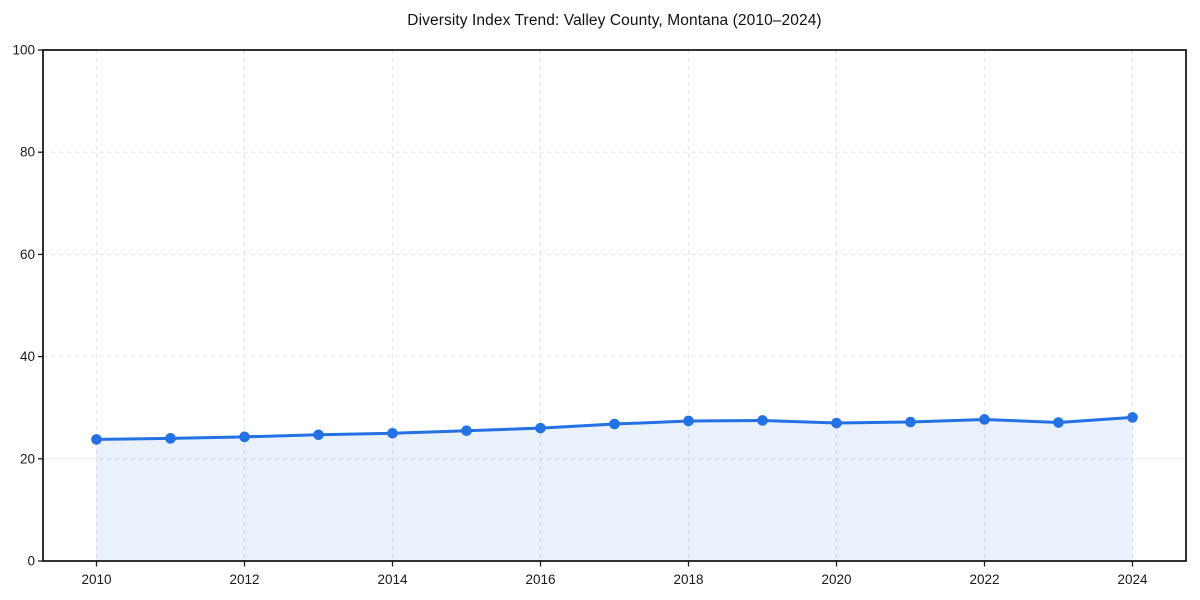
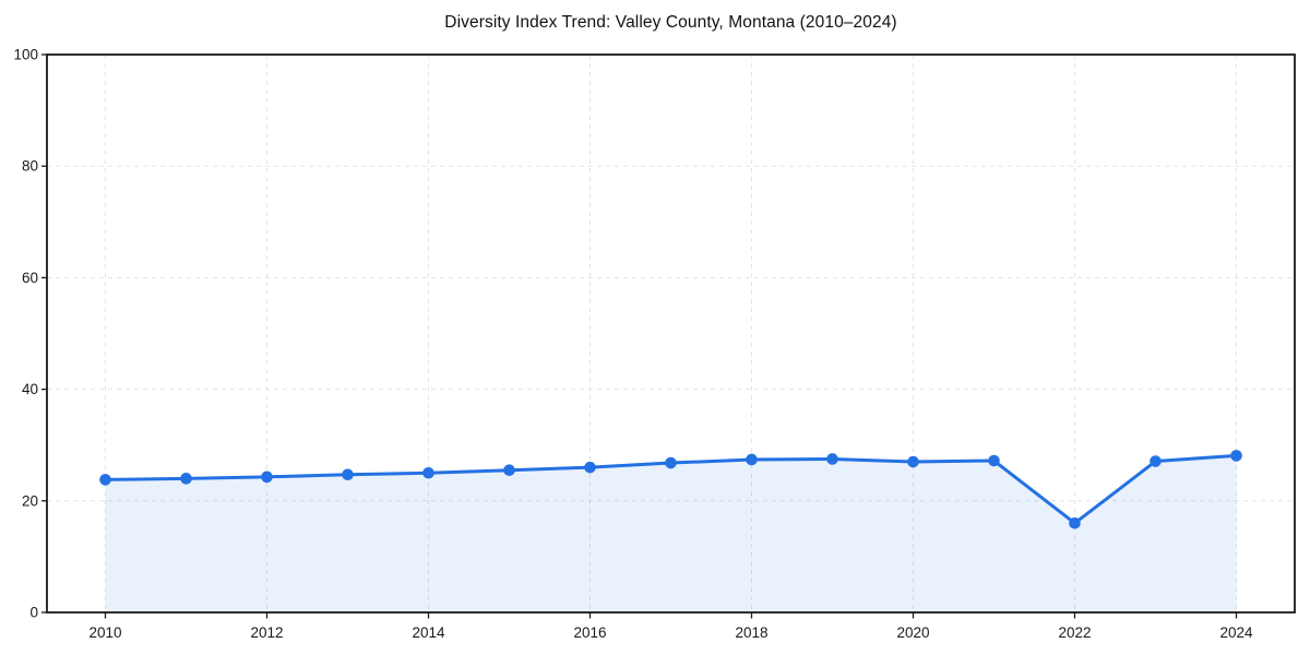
2022: 28 -> 16
